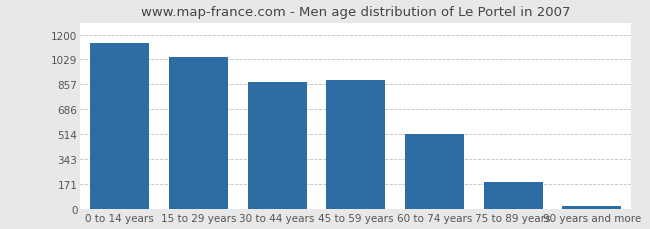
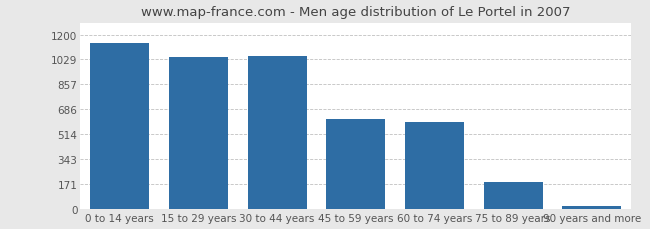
30 to 44 years: 870 -> 1050
45 to 59 years: 890 -> 620
60 to 74 years: 520 -> 600
